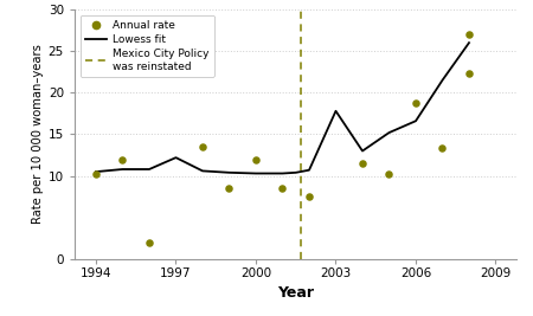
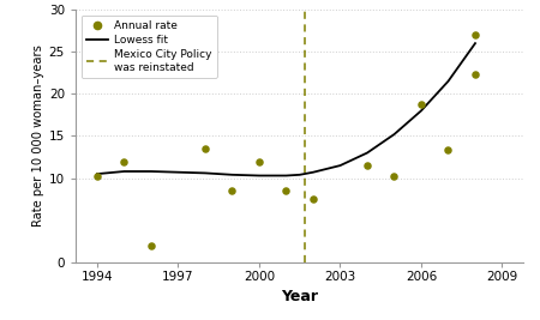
Lowess fit/1997: 12.2 -> 10.7
Lowess fit/2003: 17.8 -> 11.5
Lowess fit/2006: 16.6 -> 18.0
